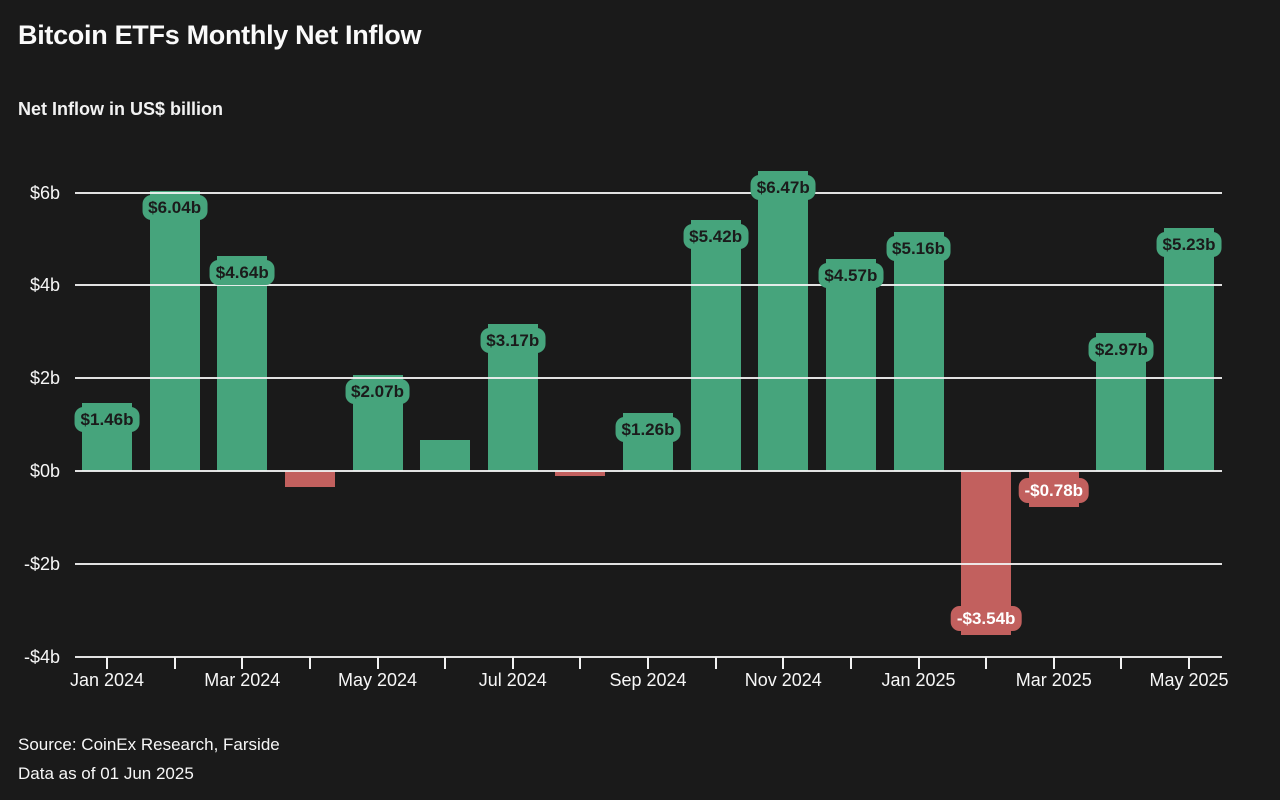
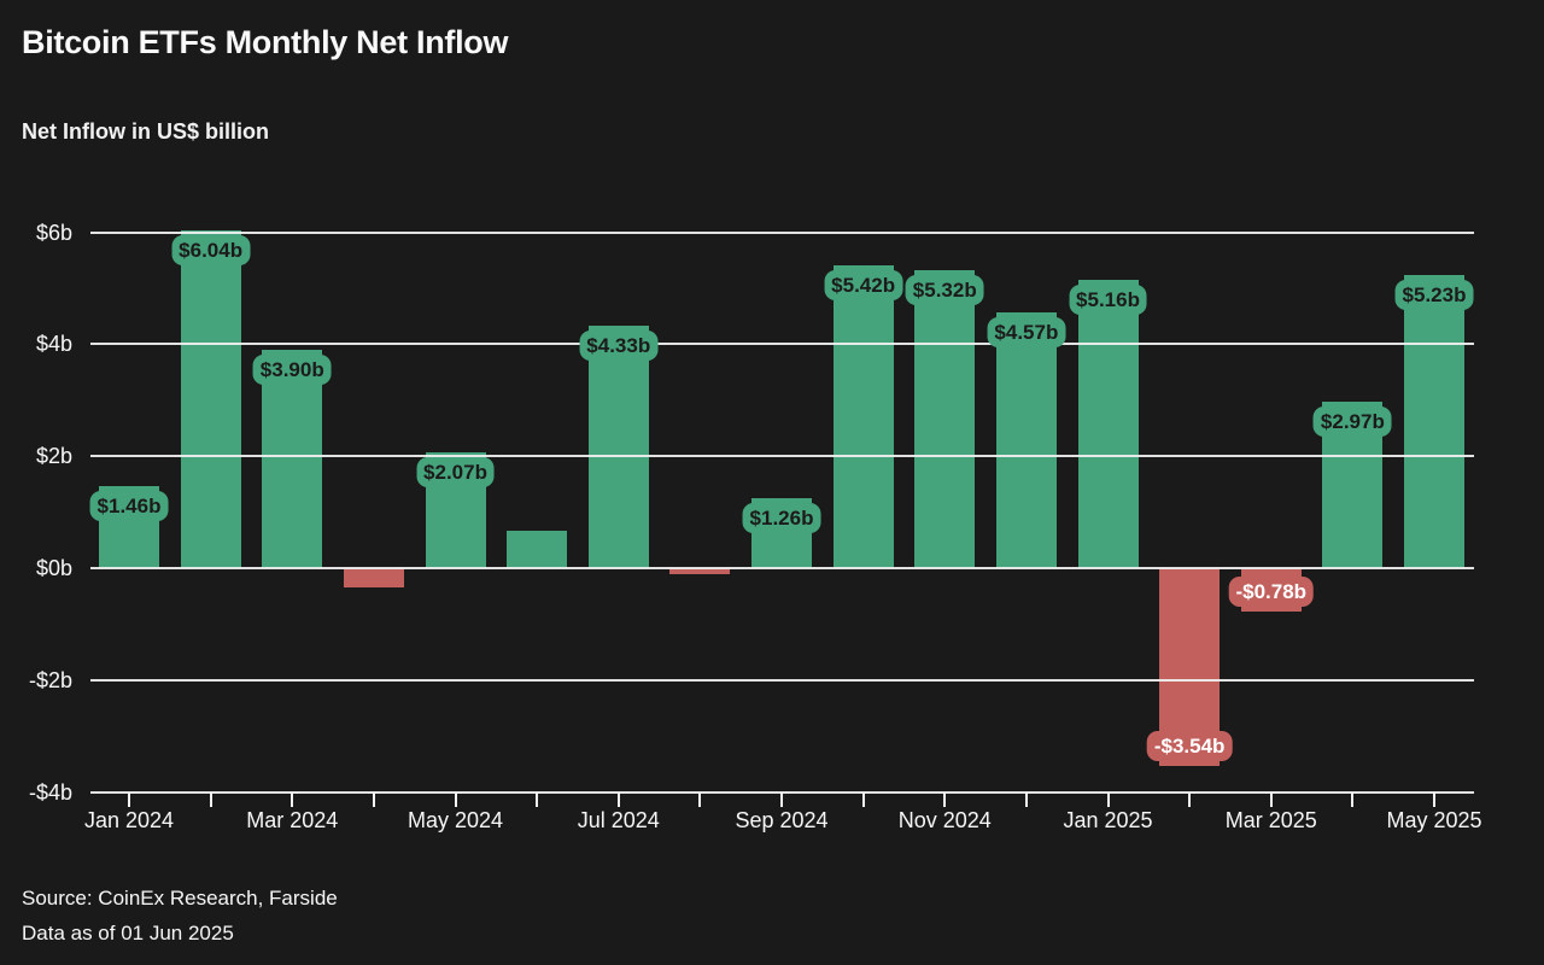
Mar 2024: $4.64b -> $3.90b
Jul 2024: $3.17b -> $4.33b
Nov 2024: $6.47b -> $5.32b
